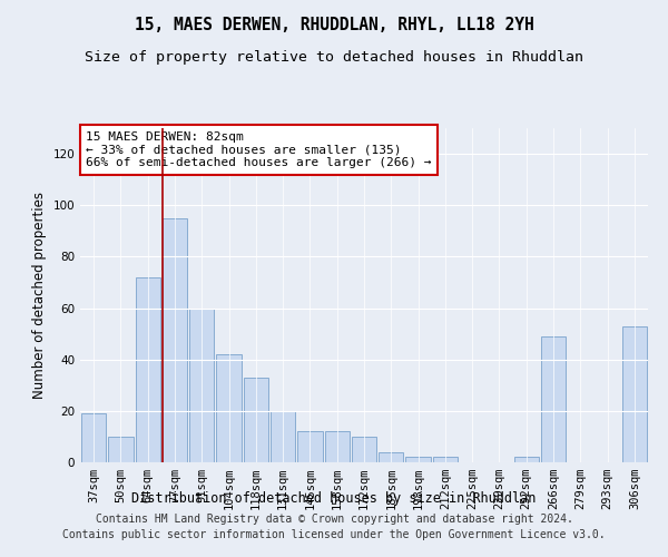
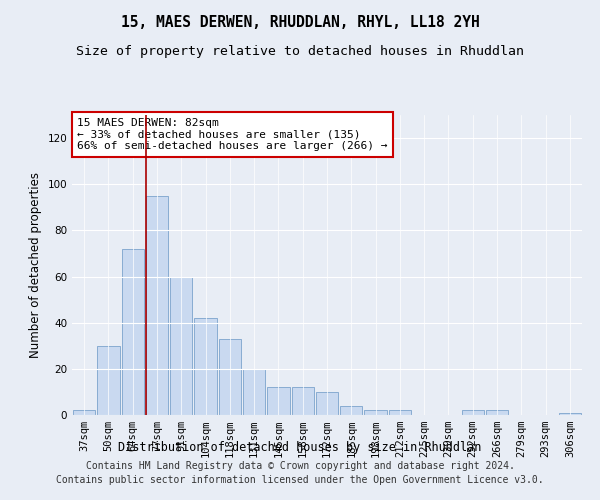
37sqm: 19 -> 2
50sqm: 10 -> 30
266sqm: 49 -> 2
306sqm: 53 -> 1
